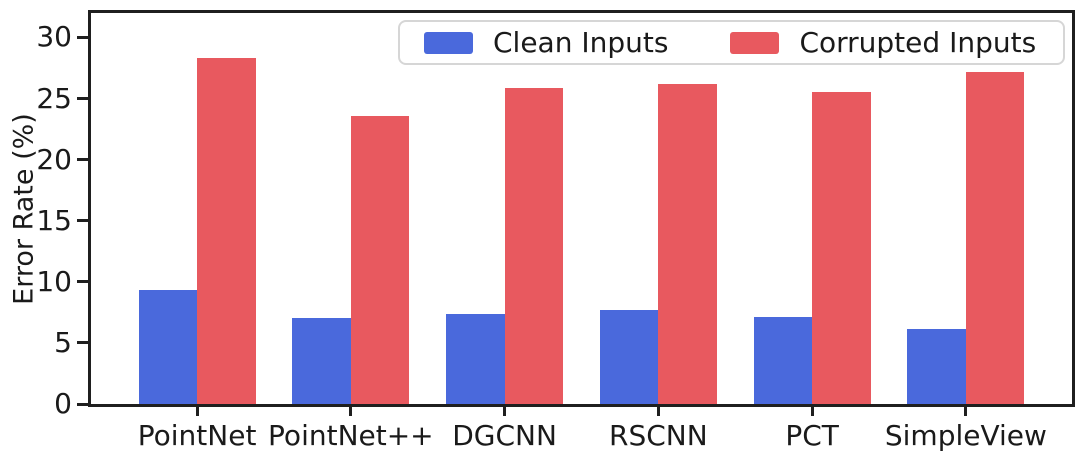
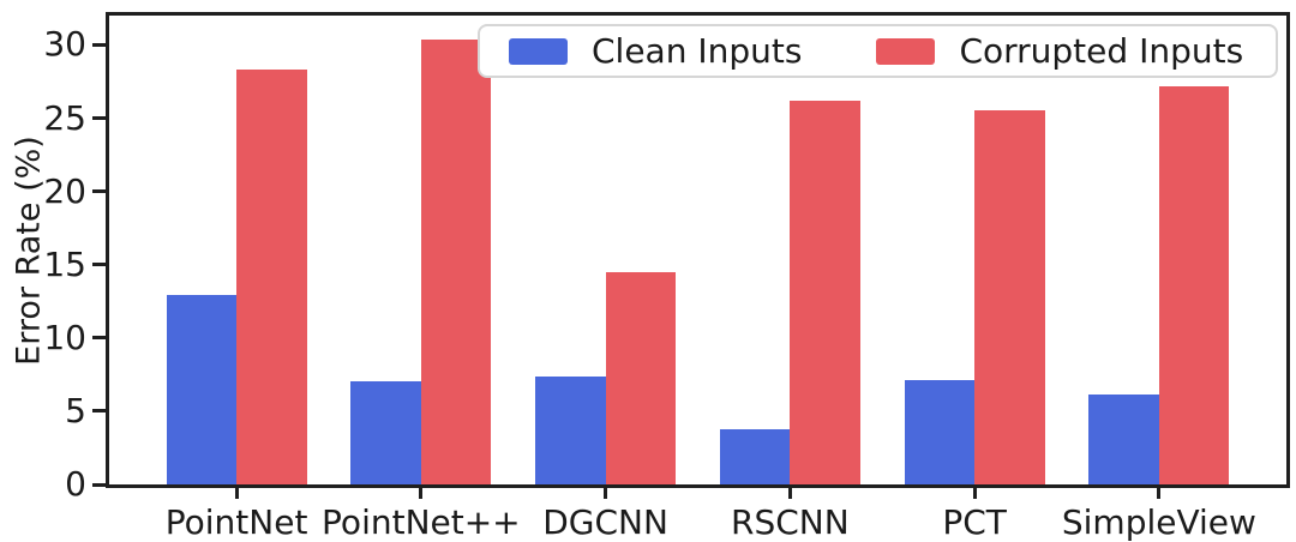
Clean Inputs/PointNet: 9.3 -> 12.9
Corrupted Inputs/PointNet++: 23.6 -> 30.4
Corrupted Inputs/DGCNN: 25.9 -> 14.5
Clean Inputs/RSCNN: 7.7 -> 3.8
